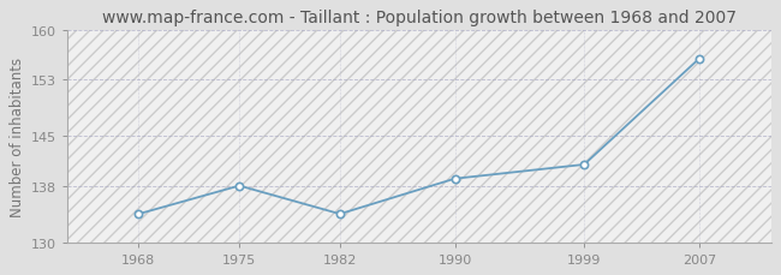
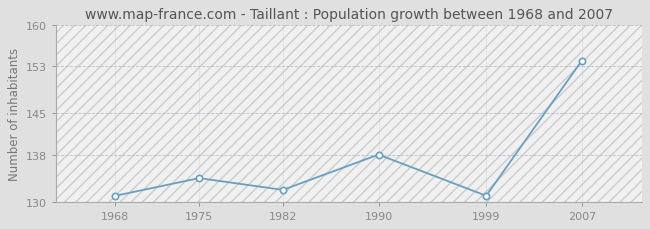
1968: 134 -> 131
1975: 138 -> 134
1982: 134 -> 132
1990: 139 -> 138
1999: 141 -> 131
2007: 156 -> 154
